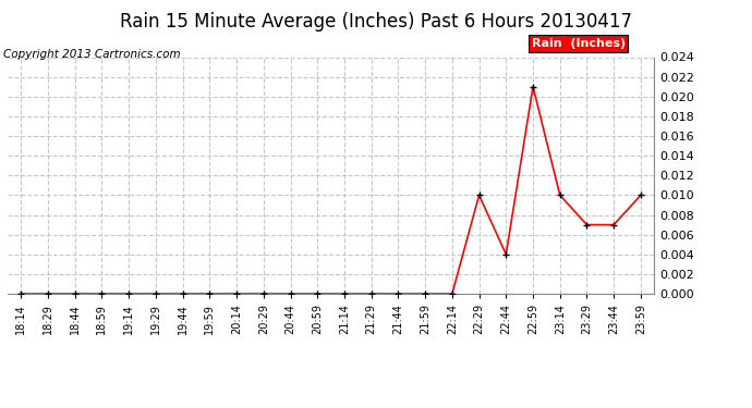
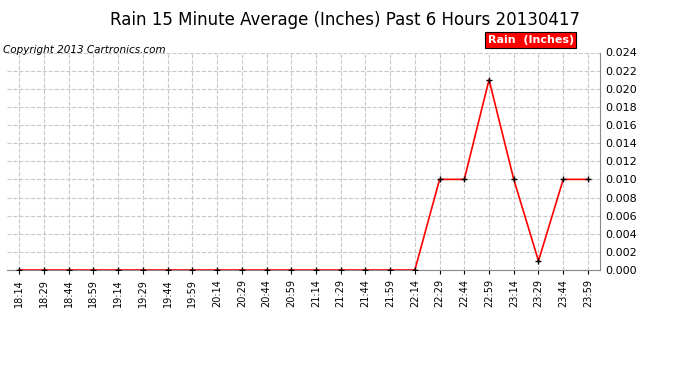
22:44: 0.004 -> 0.010
23:29: 0.007 -> 0.001
23:44: 0.007 -> 0.010
